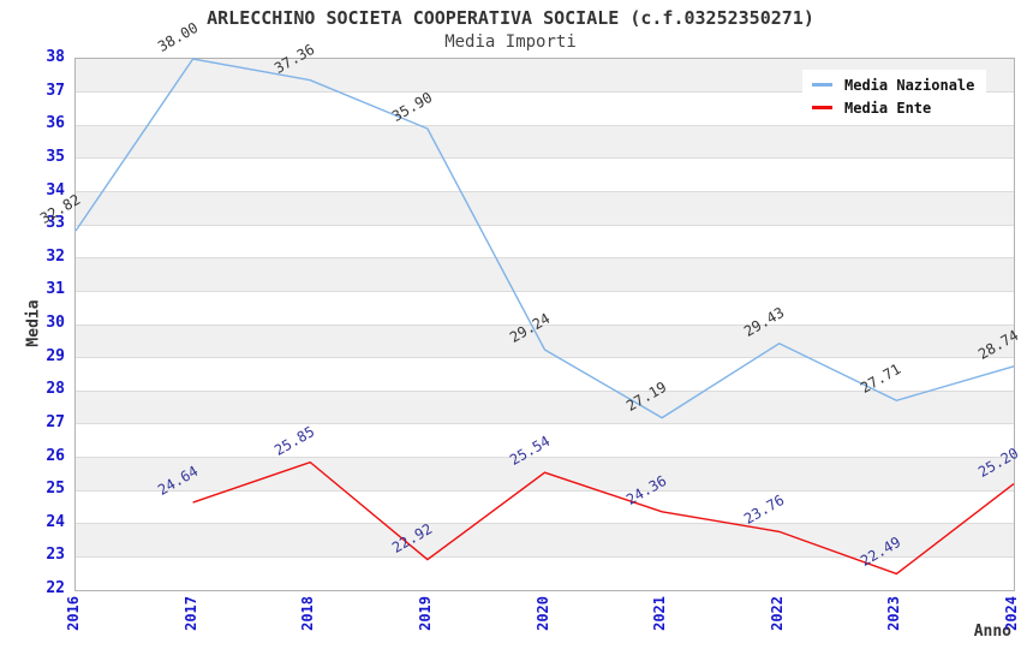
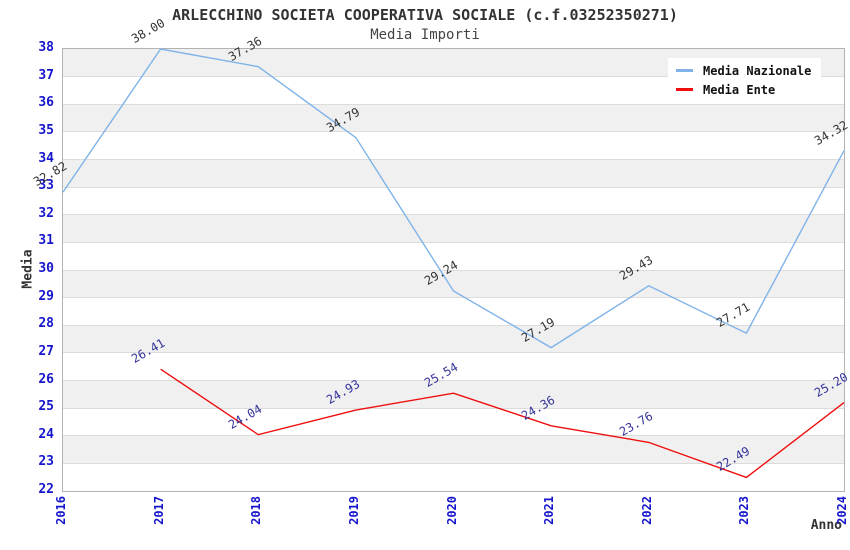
Media Ente/2017: 24.64 -> 26.41
Media Ente/2018: 25.85 -> 24.04
Media Nazionale/2019: 35.90 -> 34.79
Media Ente/2019: 22.92 -> 24.93
Media Nazionale/2024: 28.74 -> 34.32
